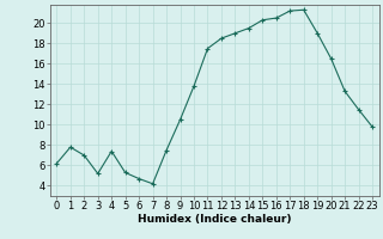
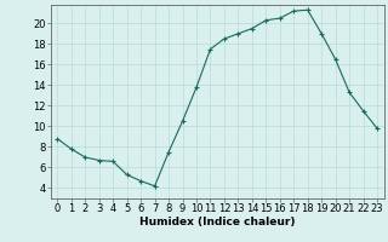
0: 6.2 -> 8.8
3: 5.2 -> 6.7
4: 7.4 -> 6.6
